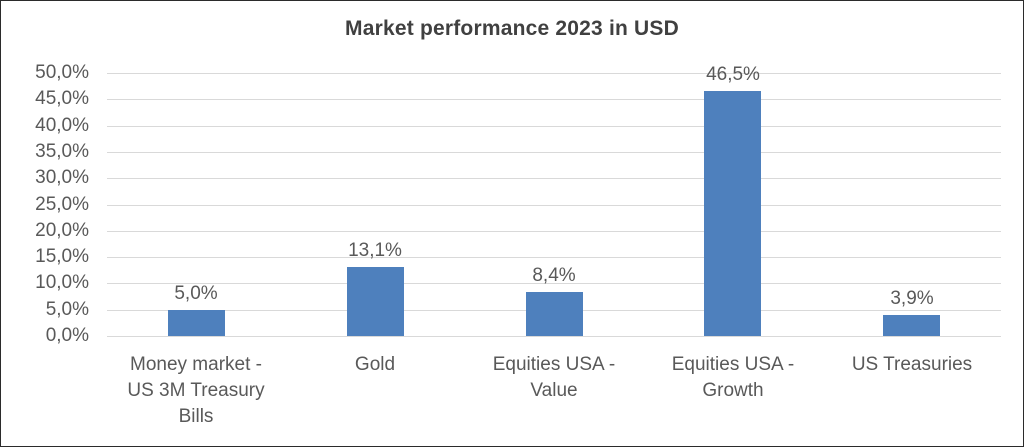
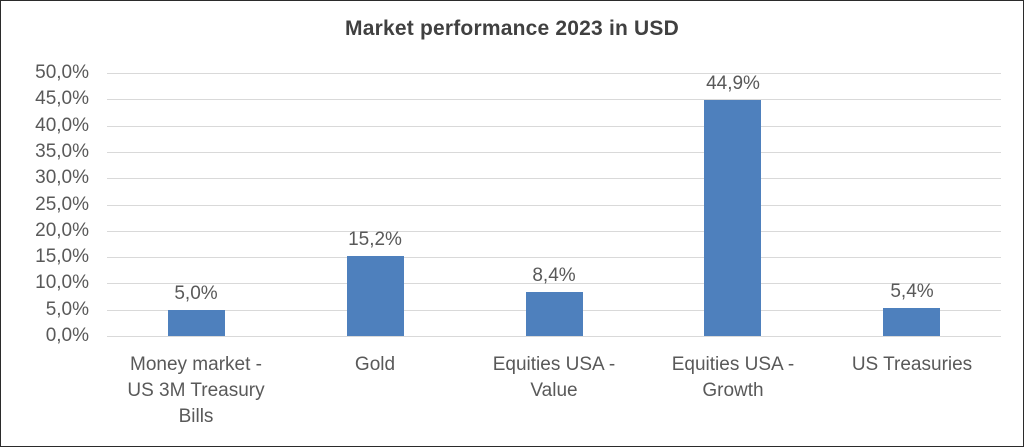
Gold: 13,1% -> 15,2%
Equities USA - Growth: 46,5% -> 44,9%
US Treasuries: 3,9% -> 5,4%
